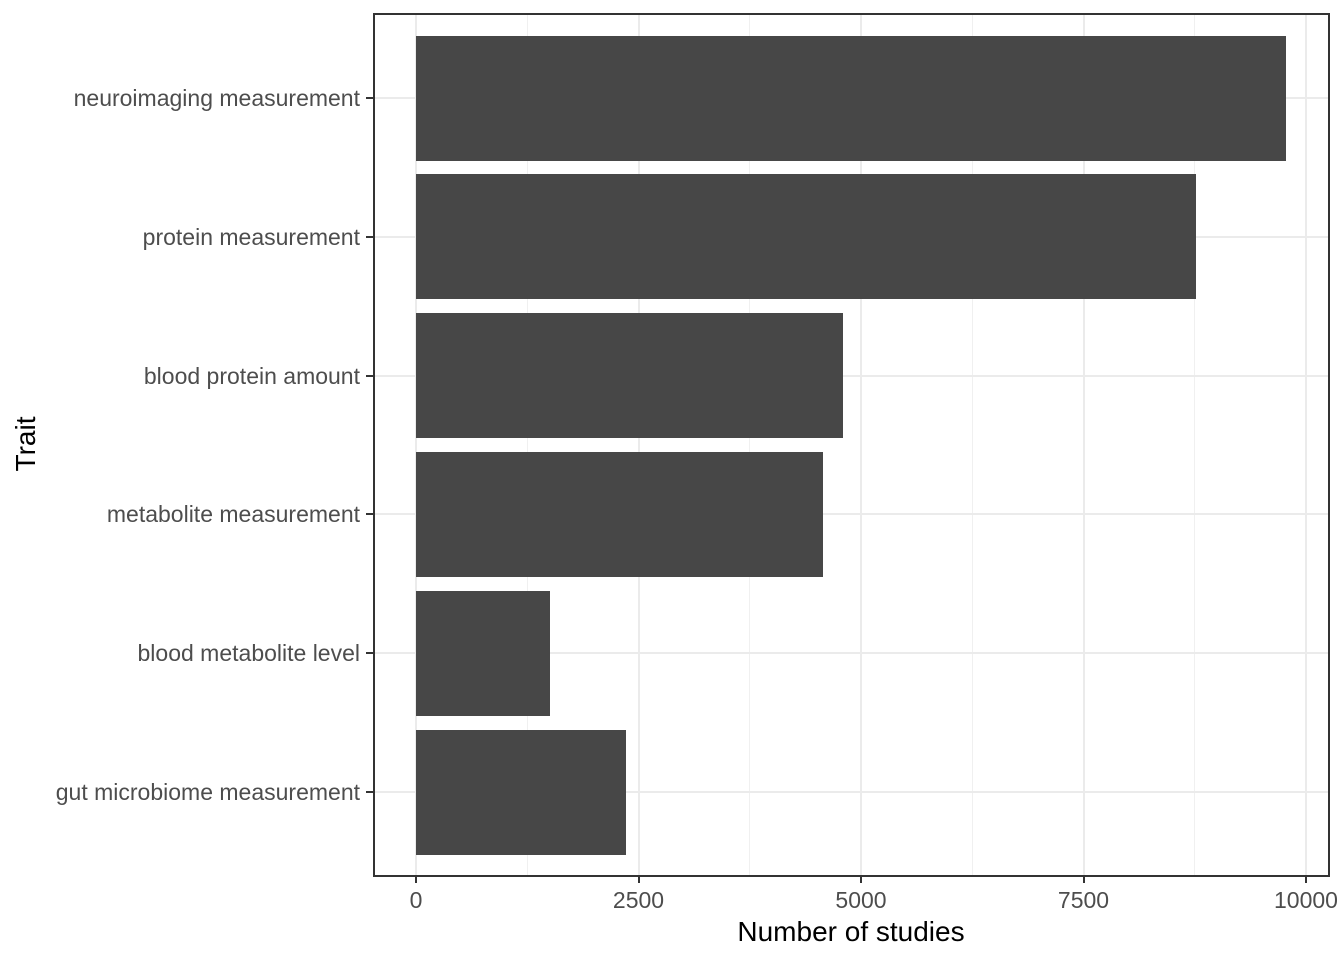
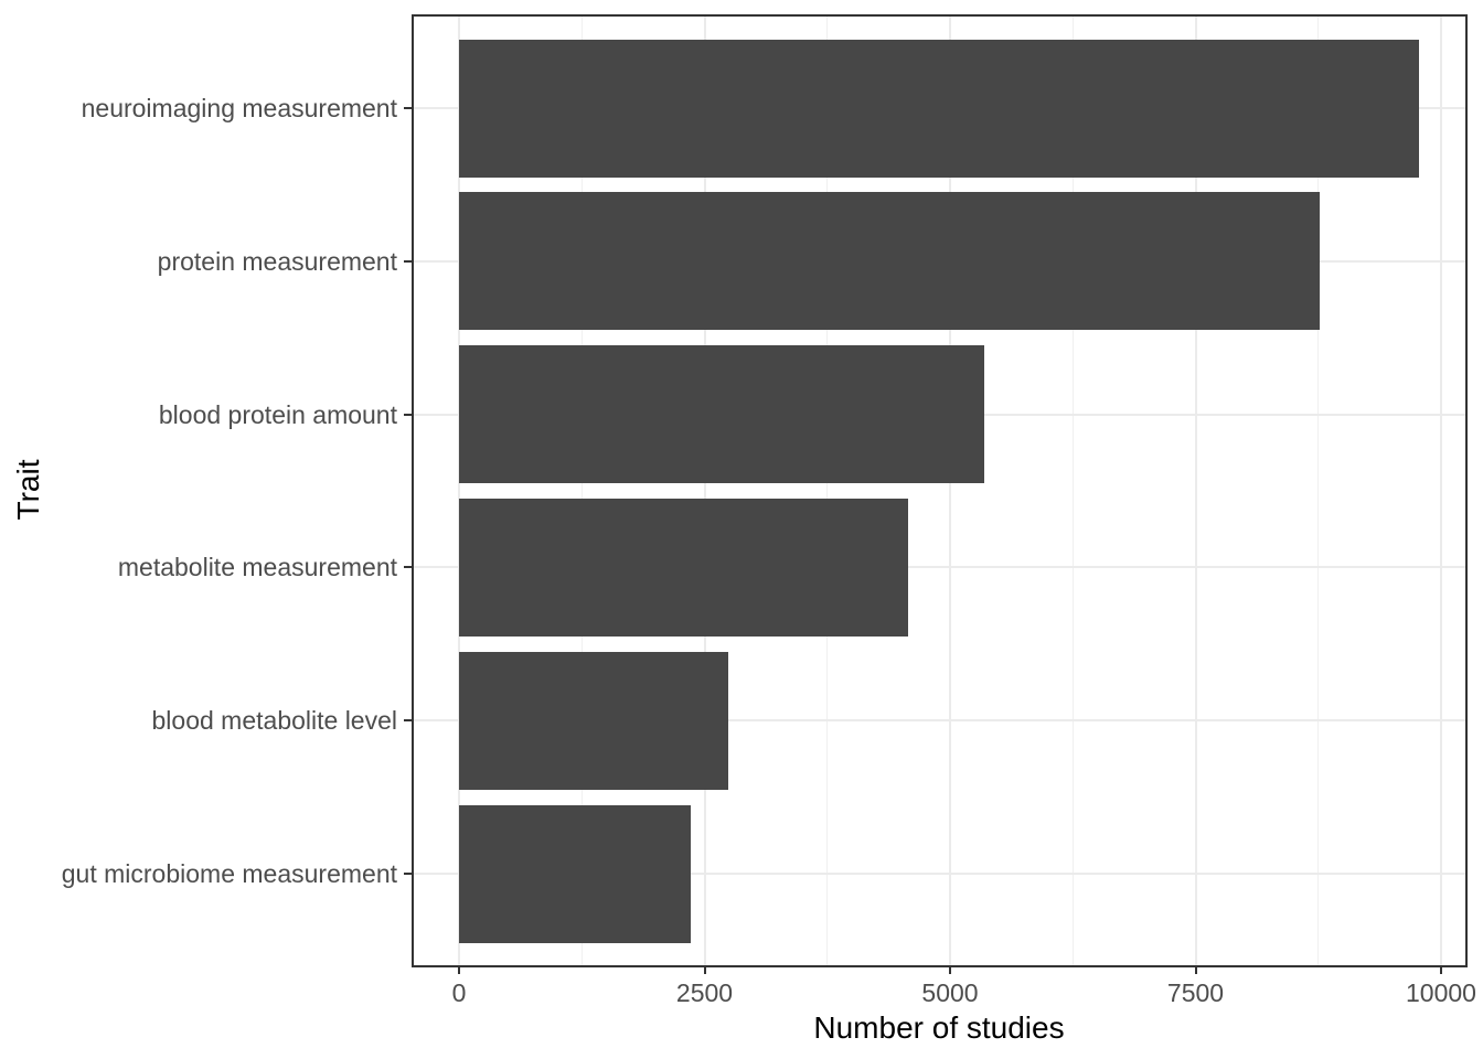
blood protein amount: 4800 -> 5400
blood metabolite level: 1500 -> 2700
